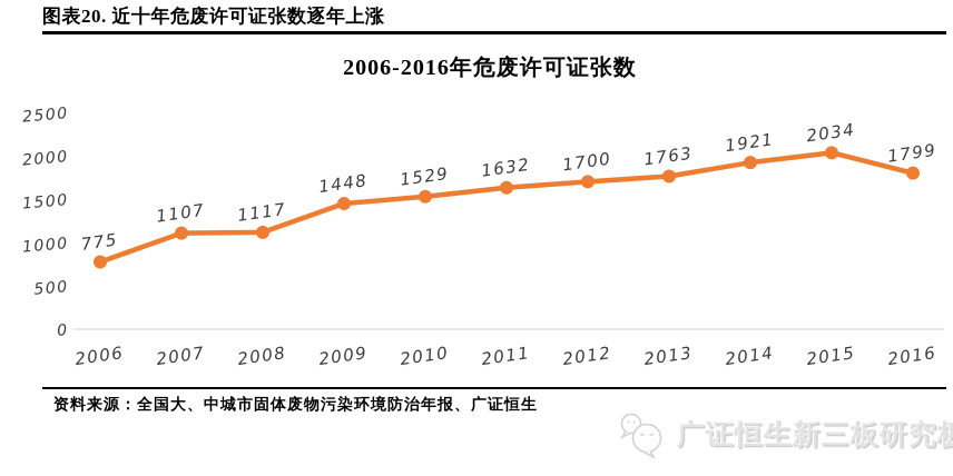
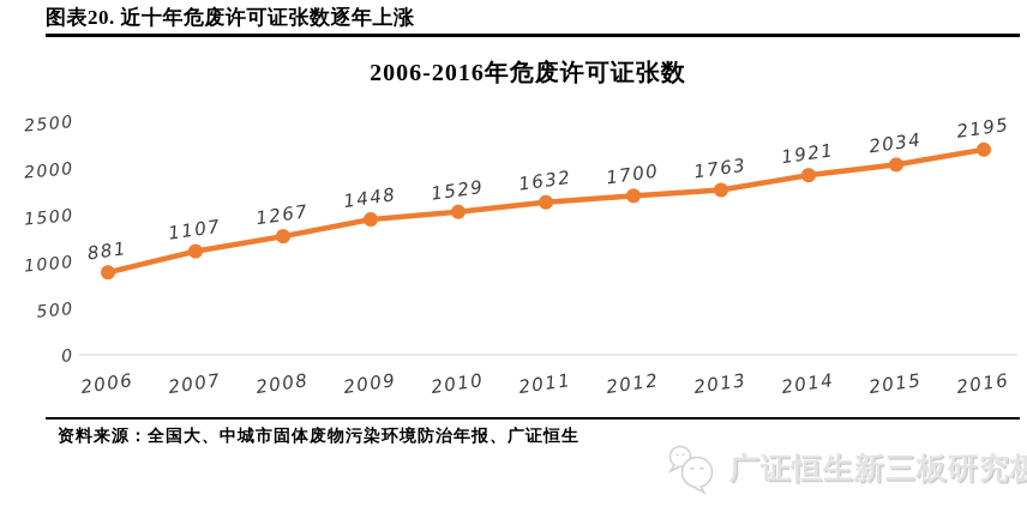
2006: 775 -> 881
2008: 1117 -> 1267
2016: 1799 -> 2195
